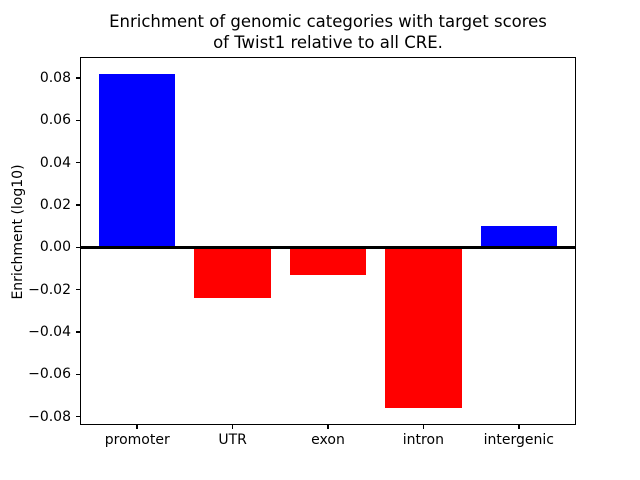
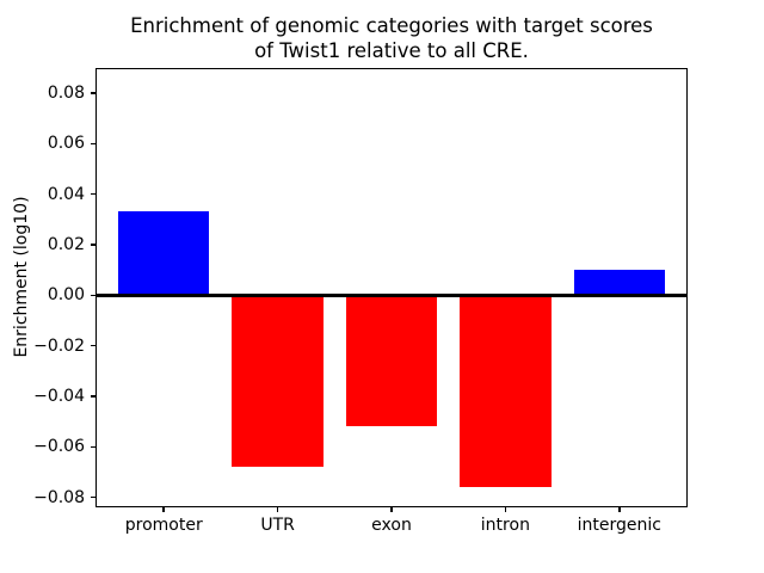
promoter: 0.082 -> 0.033
UTR: -0.024 -> -0.068
exon: -0.013 -> -0.052
